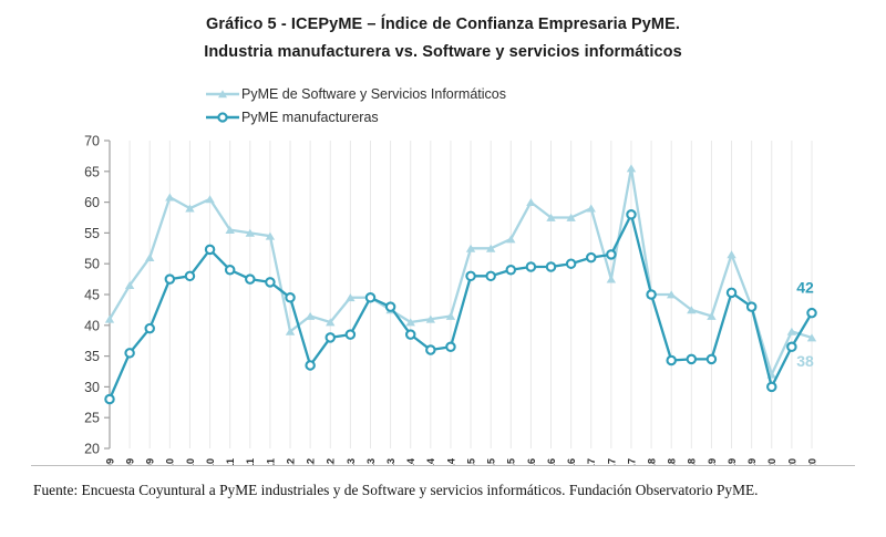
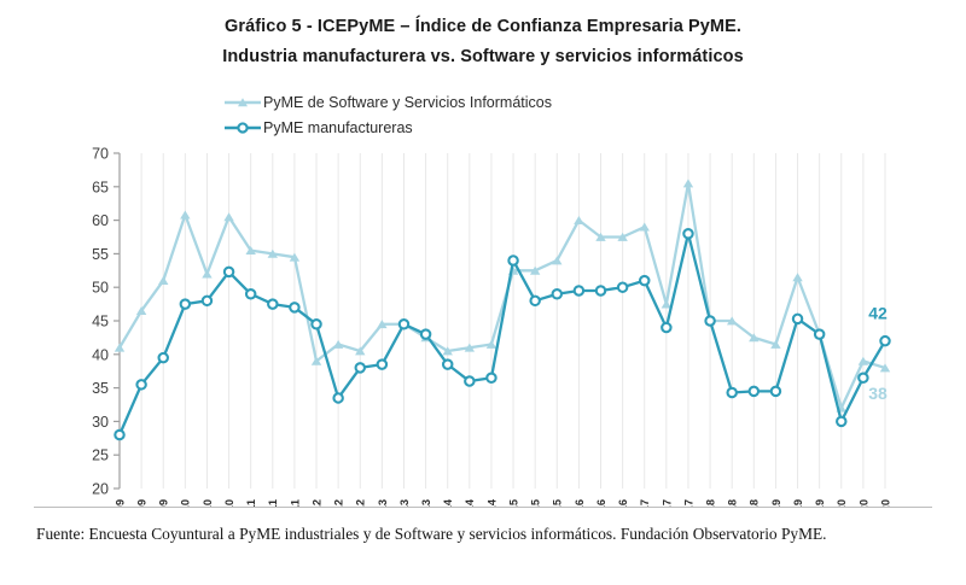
PyME de Software y Servicios Informáticos/jul-10: 59 -> 52
PyME manufactureras/abr-15: 48 -> 54
PyME manufactureras/jul-17: 52 -> 44
